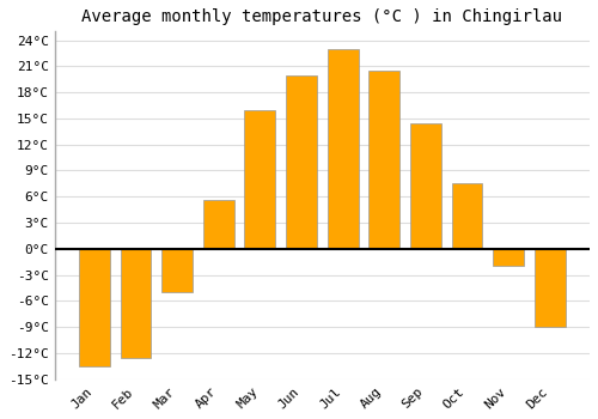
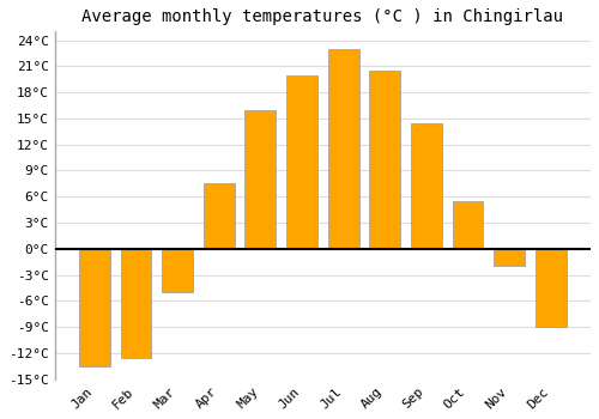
Apr: 5.6°C -> 7.5°C
Oct: 7.6°C -> 5.5°C
